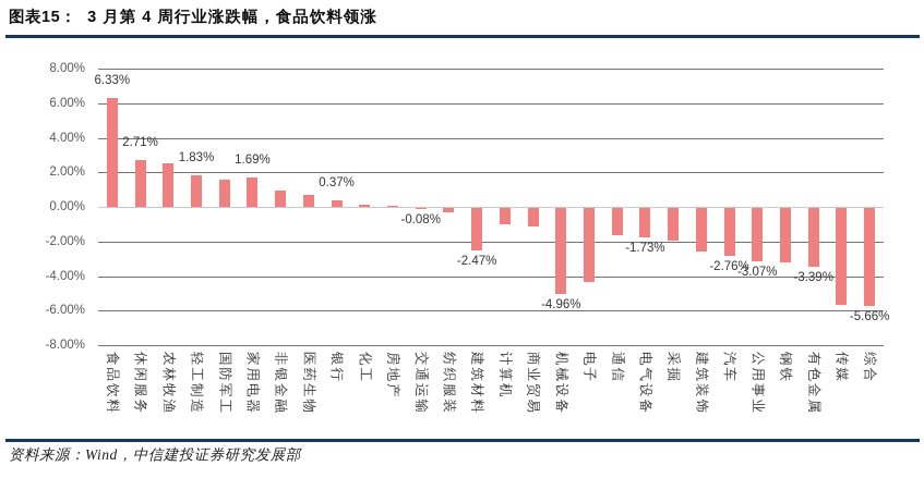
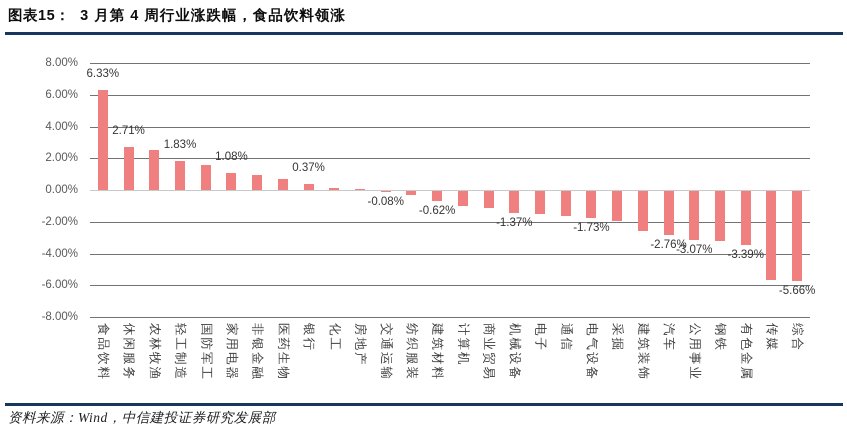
家用电器: 1.69% -> 1.08%
建筑材料: -2.47% -> -0.62%
机械设备: -4.96% -> -1.37%
电子: -4.3% -> -1.4%
